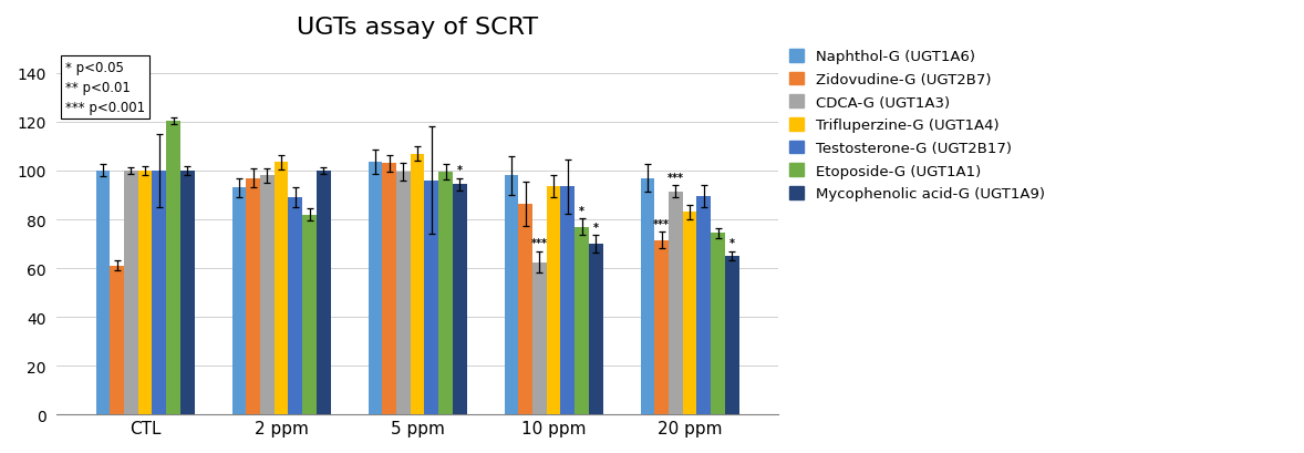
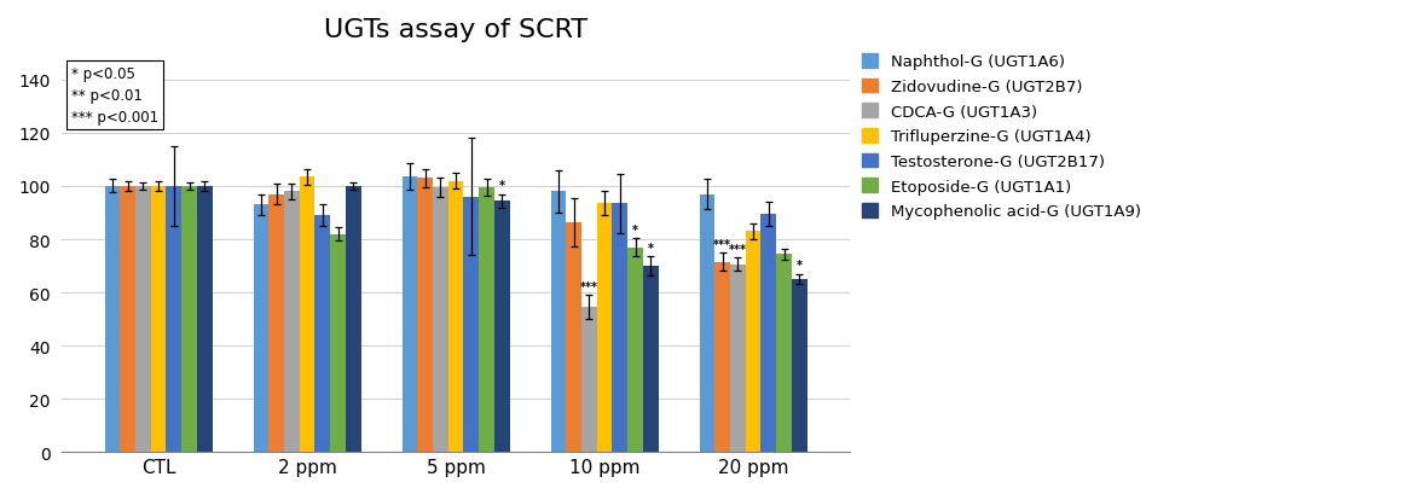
Zidovudine-G (UGT2B7)/CTL: 61.0 -> 100.0
Etoposide-G (UGT1A1)/CTL: 120.5 -> 100.0
Trifluperzine-G (UGT1A4)/5 ppm: 107.0 -> 102.0
CDCA-G (UGT1A3)/10 ppm: 62.5 -> 54.5
CDCA-G (UGT1A3)/20 ppm: 91.5 -> 70.5
